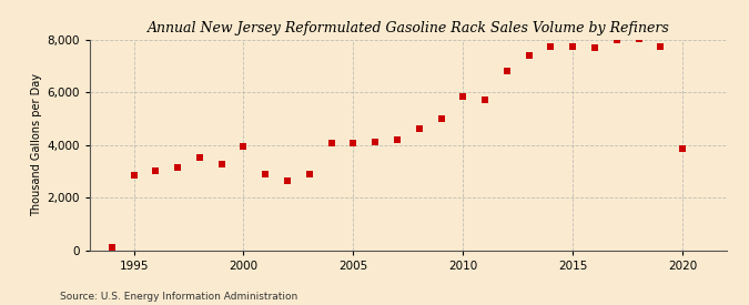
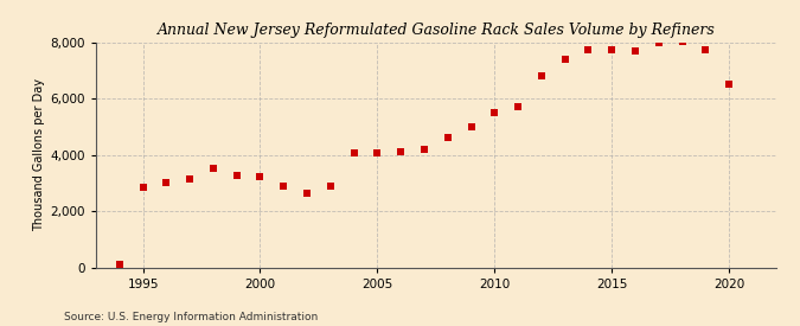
2000: 3,950 -> 3,210
2010: 5,850 -> 5,500
2020: 3,850 -> 6,530
